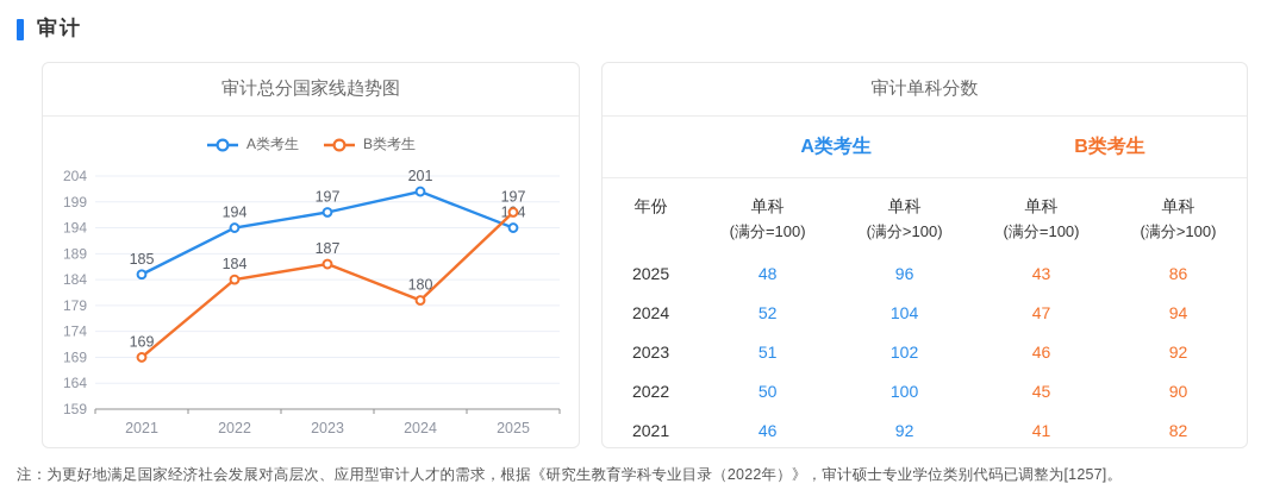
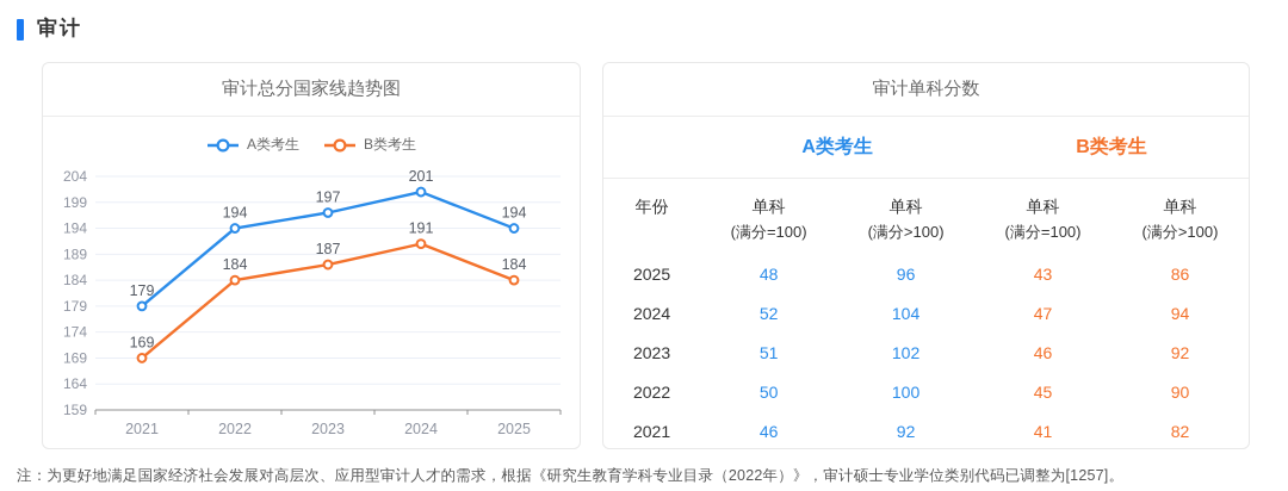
A类考生/2021: 185 -> 179
B类考生/2024: 180 -> 191
B类考生/2025: 197 -> 184
